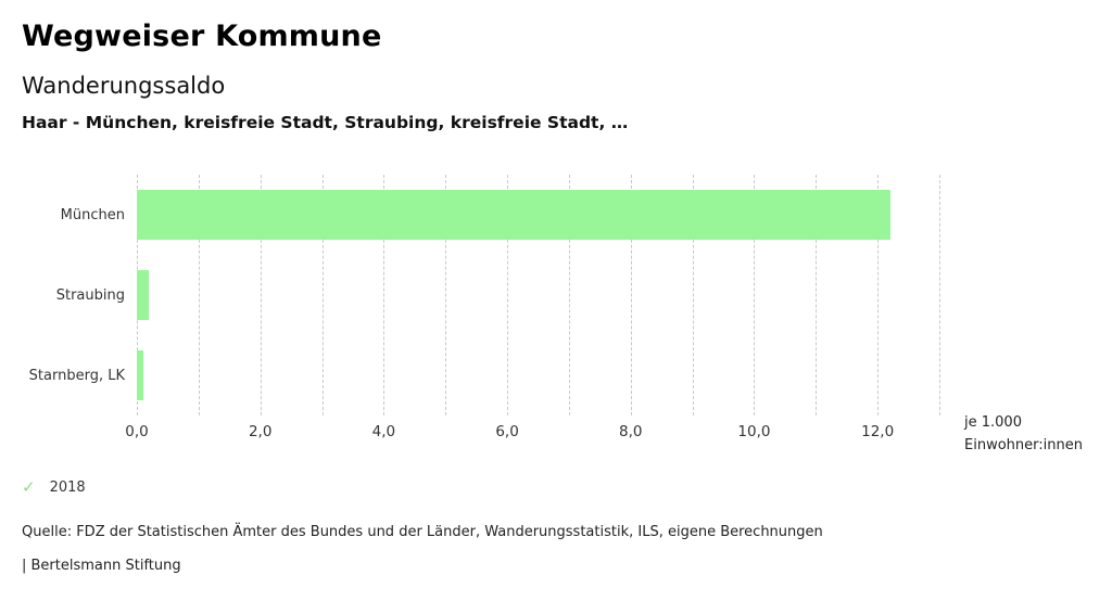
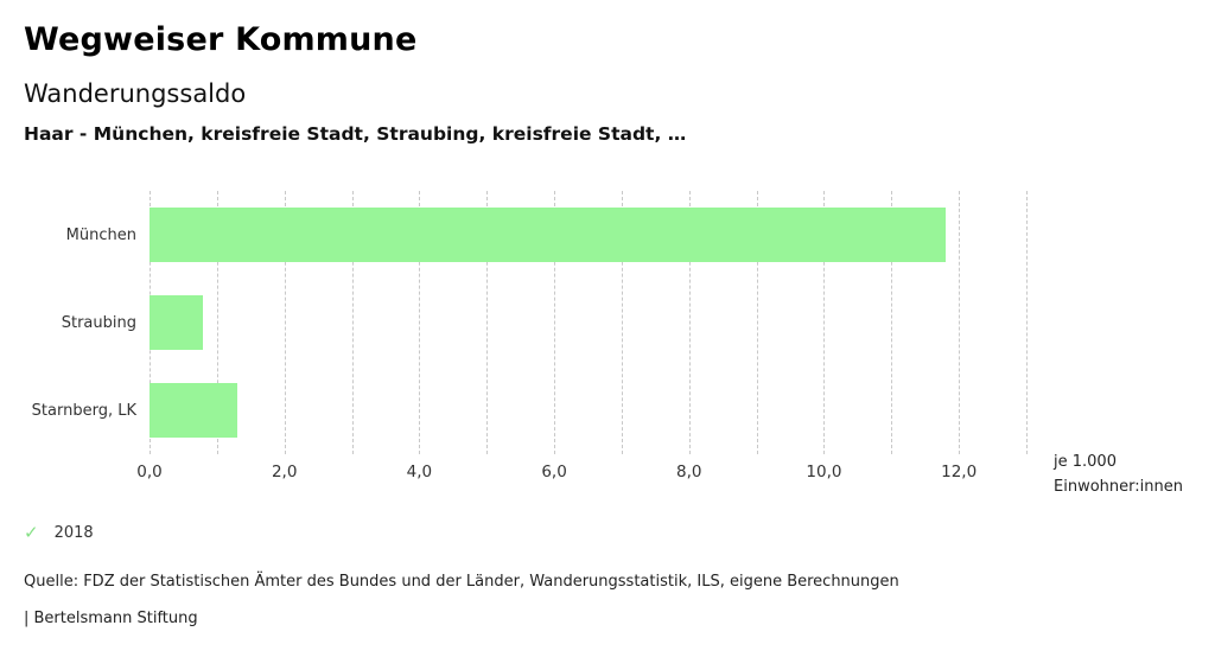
München: 12,2 -> 11,8
Straubing: 0,2 -> 0,8
Starnberg, LK: 0,1 -> 1,3
